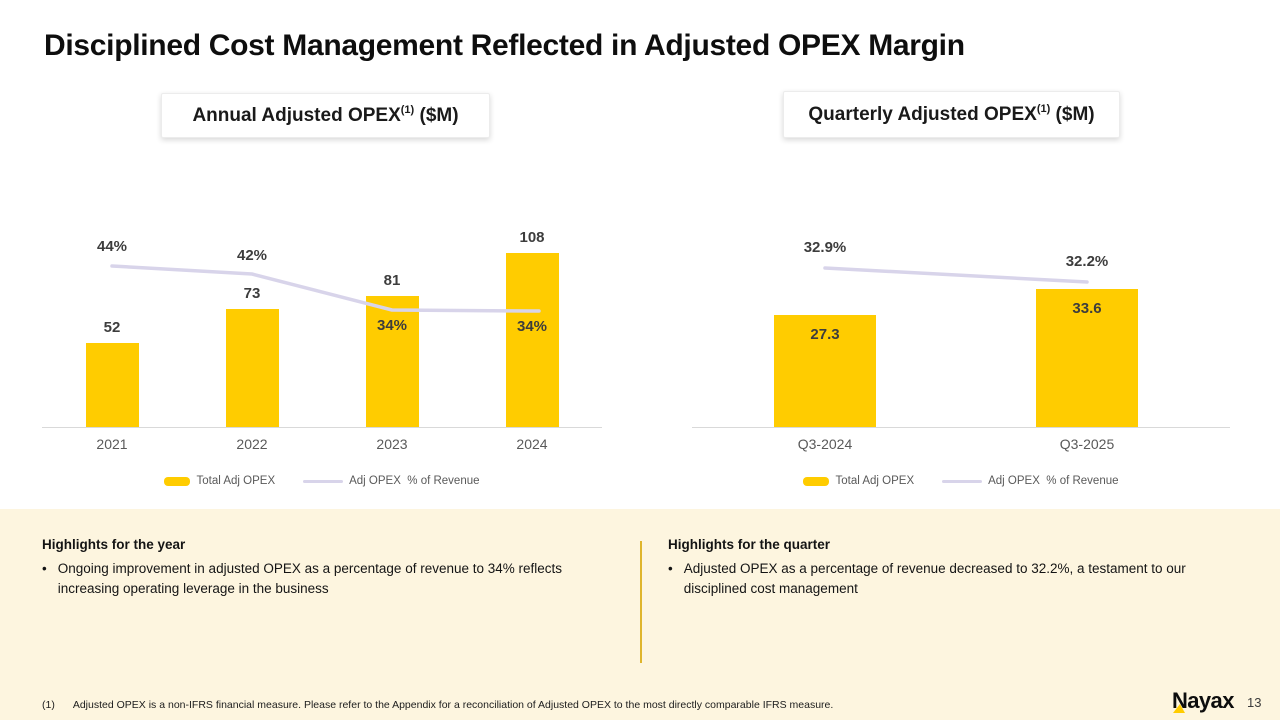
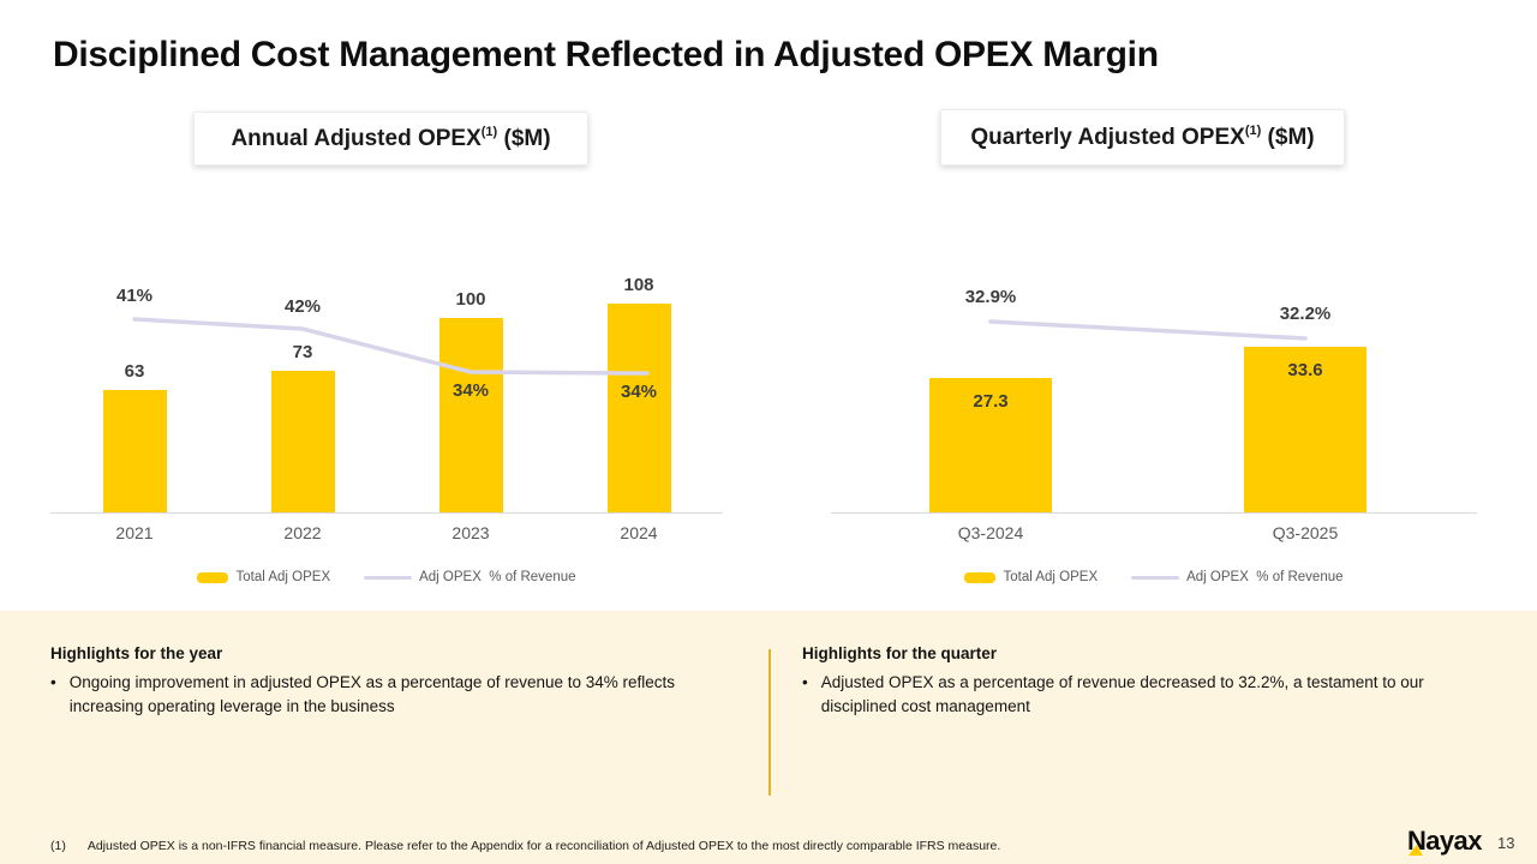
Annual Adjusted OPEX(1) ($M)/Total Adj OPEX/2021: 52 -> 63
Annual Adjusted OPEX(1) ($M)/Adj OPEX % of Revenue/2021: 44% -> 41%
Annual Adjusted OPEX(1) ($M)/Total Adj OPEX/2023: 81 -> 100
